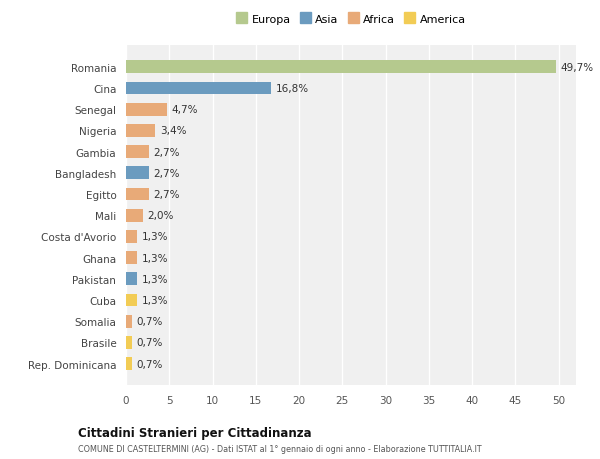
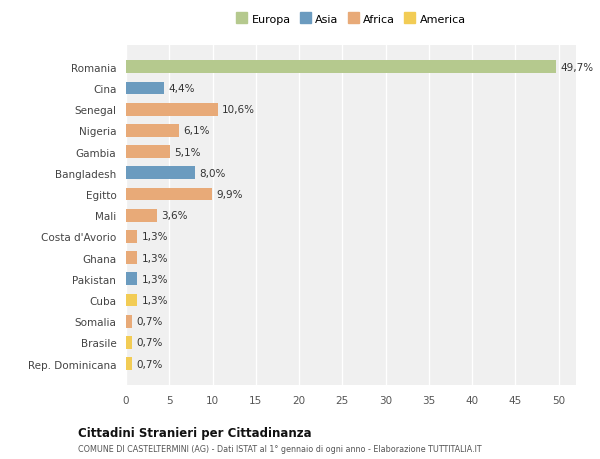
Cina: 16,8% -> 4,4%
Senegal: 4,7% -> 10,6%
Nigeria: 3,4% -> 6,1%
Gambia: 2,7% -> 5,1%
Bangladesh: 2,7% -> 8,0%
Egitto: 2,7% -> 9,9%
Mali: 2,0% -> 3,6%
